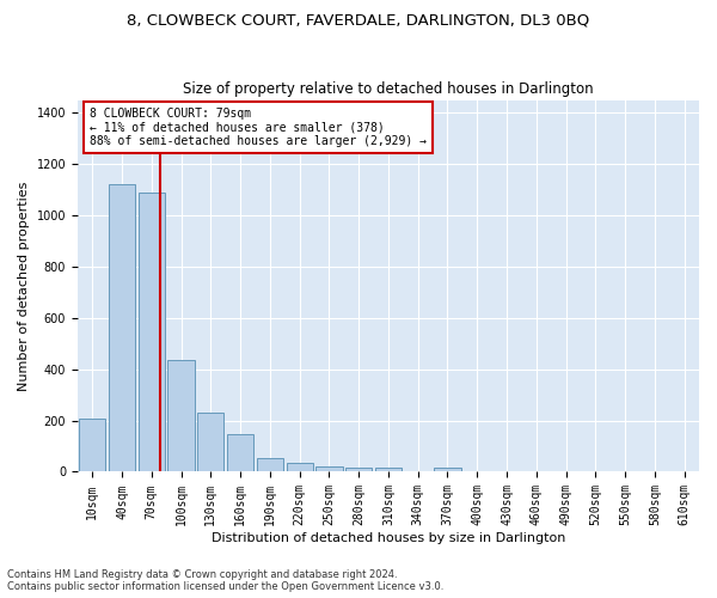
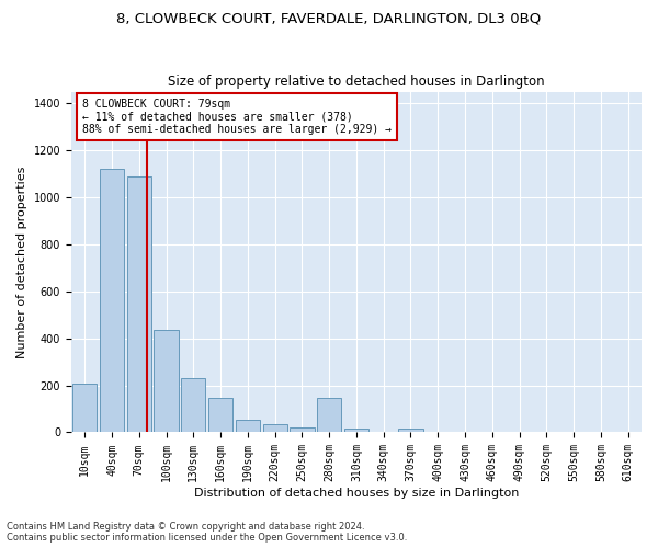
280sqm: 14 -> 145
